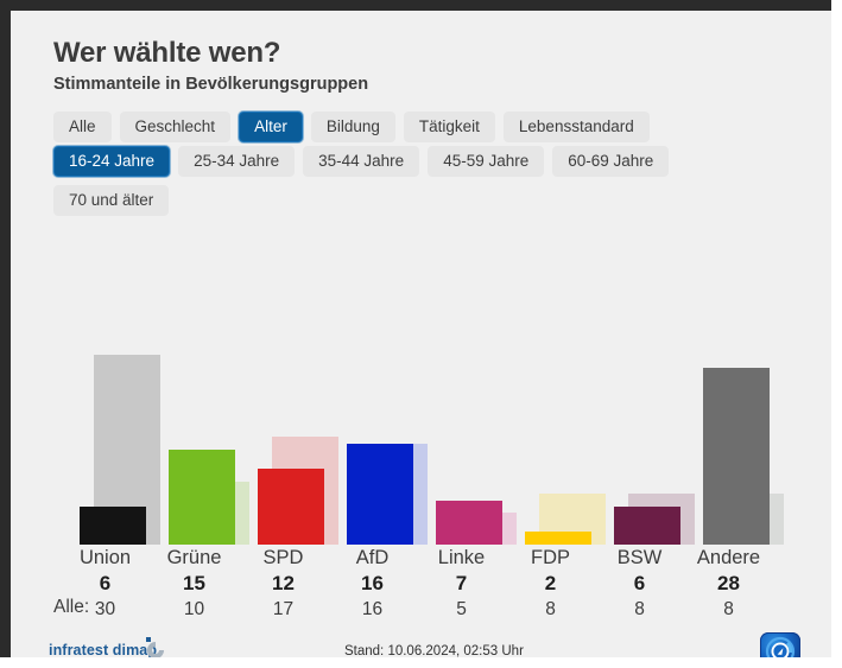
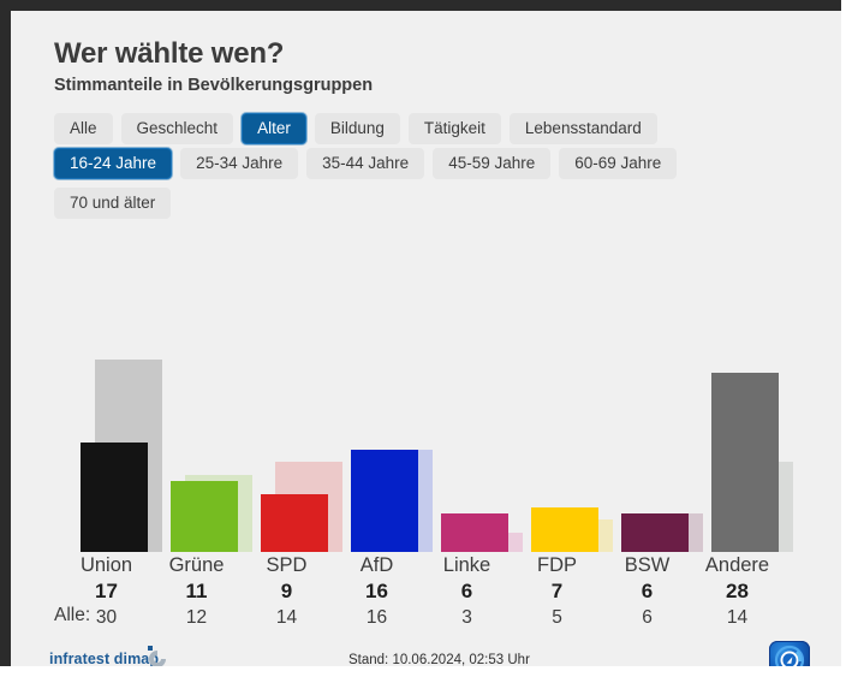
16-24 Jahre/Union: 6 -> 17
16-24 Jahre/Grüne: 15 -> 11
Alle/Grüne: 10 -> 12
16-24 Jahre/SPD: 12 -> 9
Alle/SPD: 17 -> 14
16-24 Jahre/Linke: 7 -> 6
Alle/Linke: 5 -> 3
16-24 Jahre/FDP: 2 -> 7
Alle/FDP: 8 -> 5
Alle/BSW: 8 -> 6
Alle/Andere: 8 -> 14
